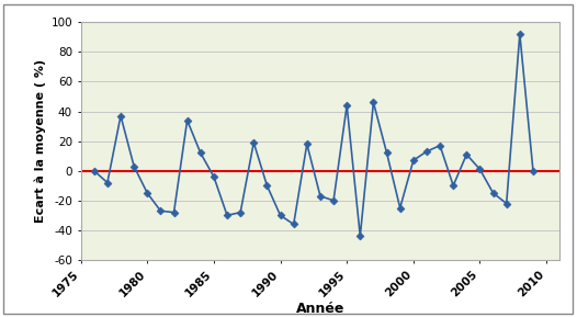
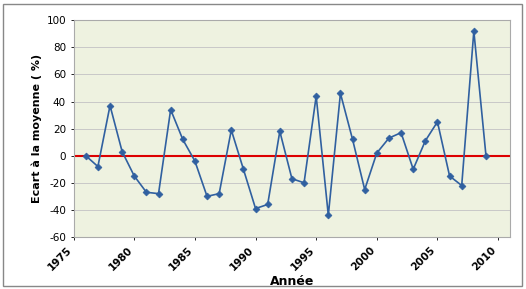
1990: -30 -> -39
2000: 7 -> 2
2005: 1 -> 25
